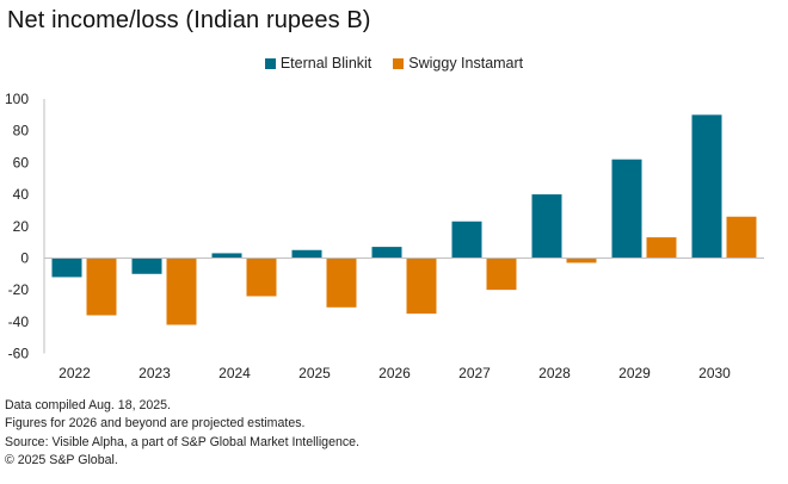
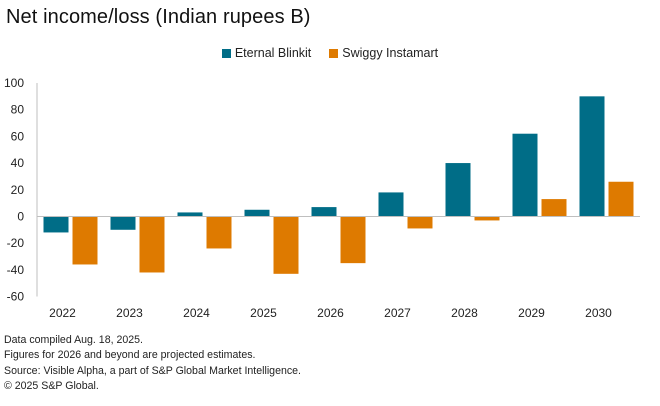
Swiggy Instamart/2025: -31 -> -43
Eternal Blinkit/2027: 23 -> 18
Swiggy Instamart/2027: -20 -> -9
